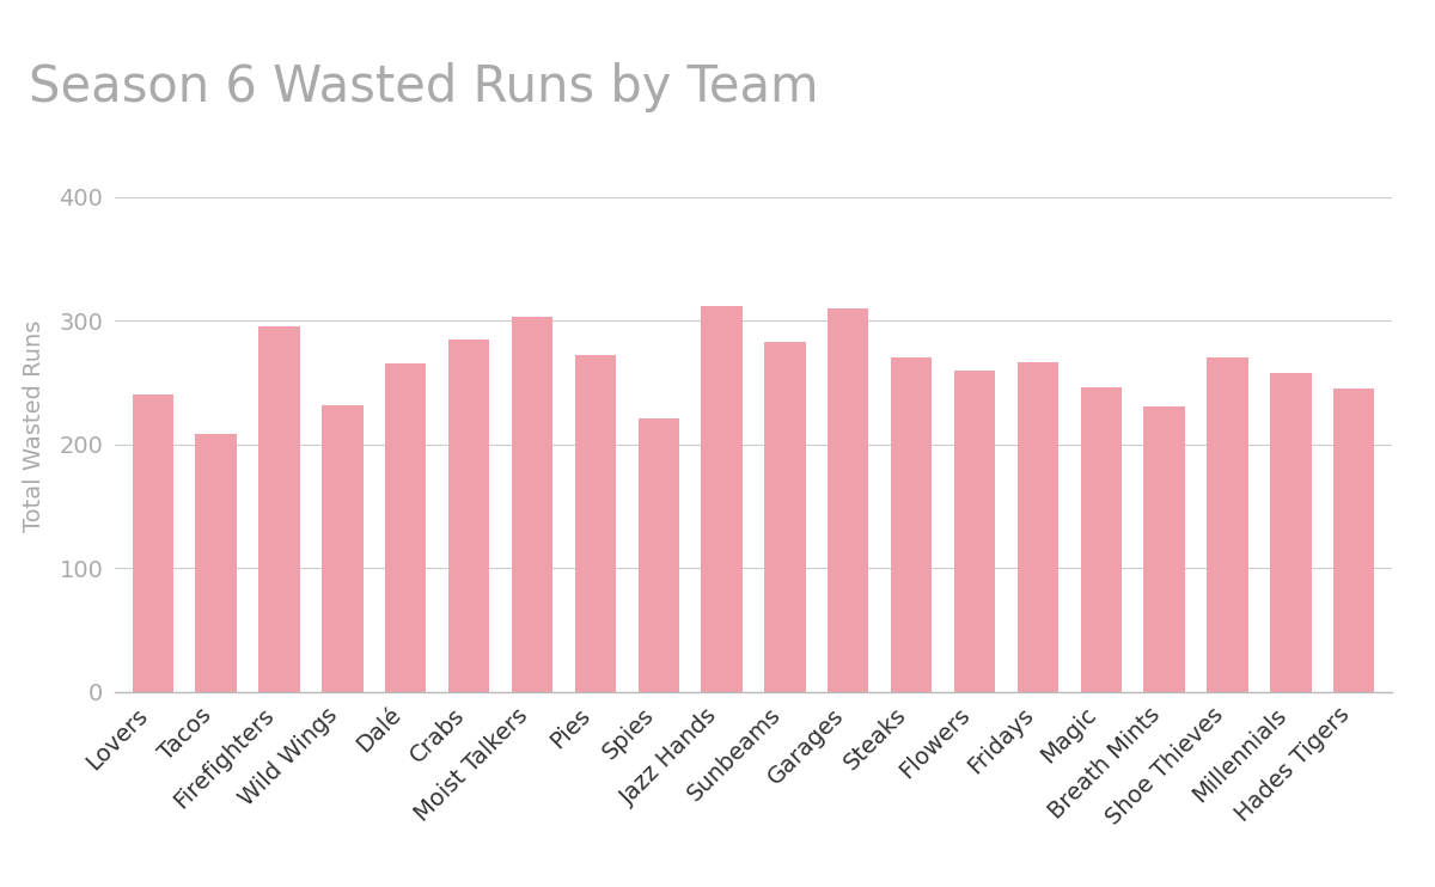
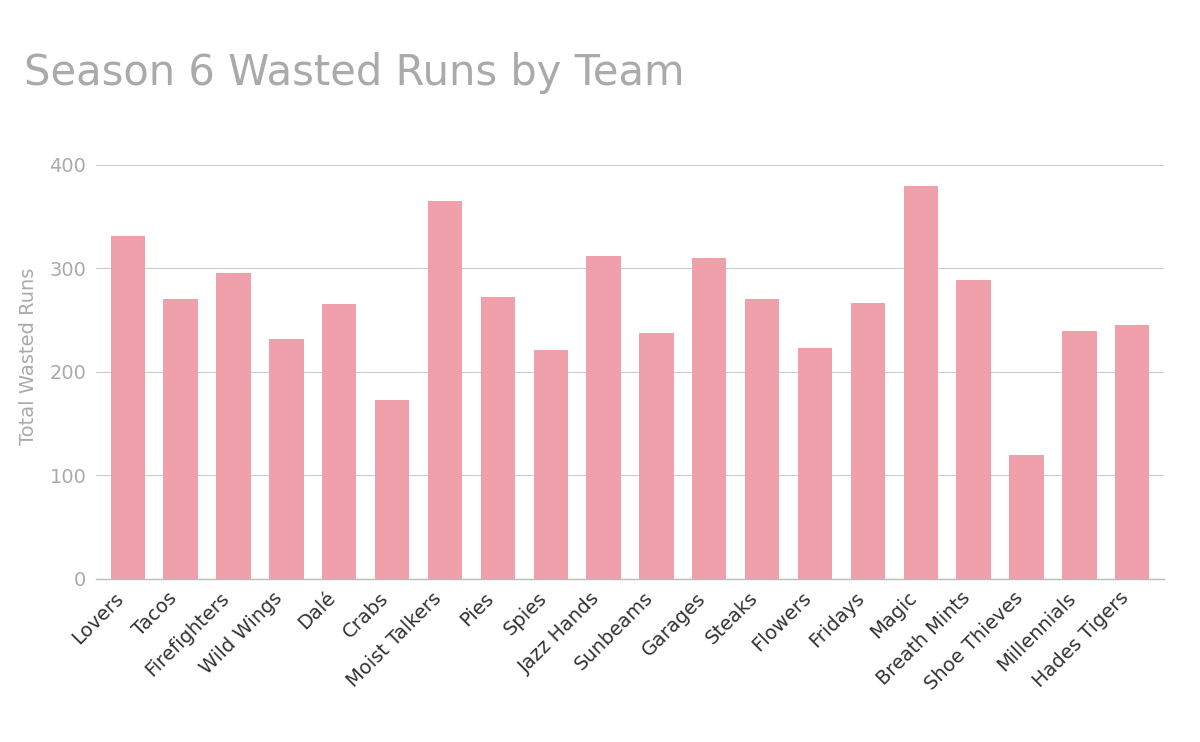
Lovers: 240 -> 331
Tacos: 208 -> 270
Crabs: 285 -> 173
Moist Talkers: 303 -> 365
Sunbeams: 283 -> 237
Flowers: 260 -> 223
Magic: 246 -> 379
Breath Mints: 231 -> 289
Shoe Thieves: 270 -> 120
Millennials: 258 -> 239
